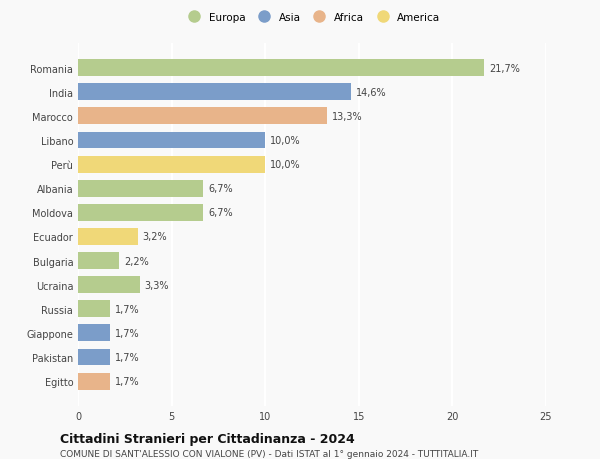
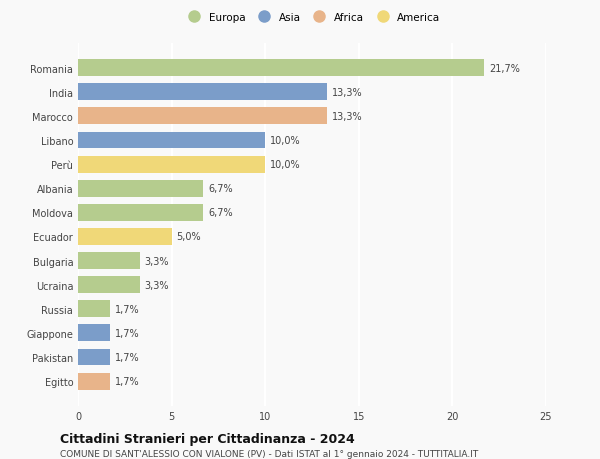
India: 14,6% -> 13,3%
Ecuador: 3,2% -> 5,0%
Bulgaria: 2,2% -> 3,3%
